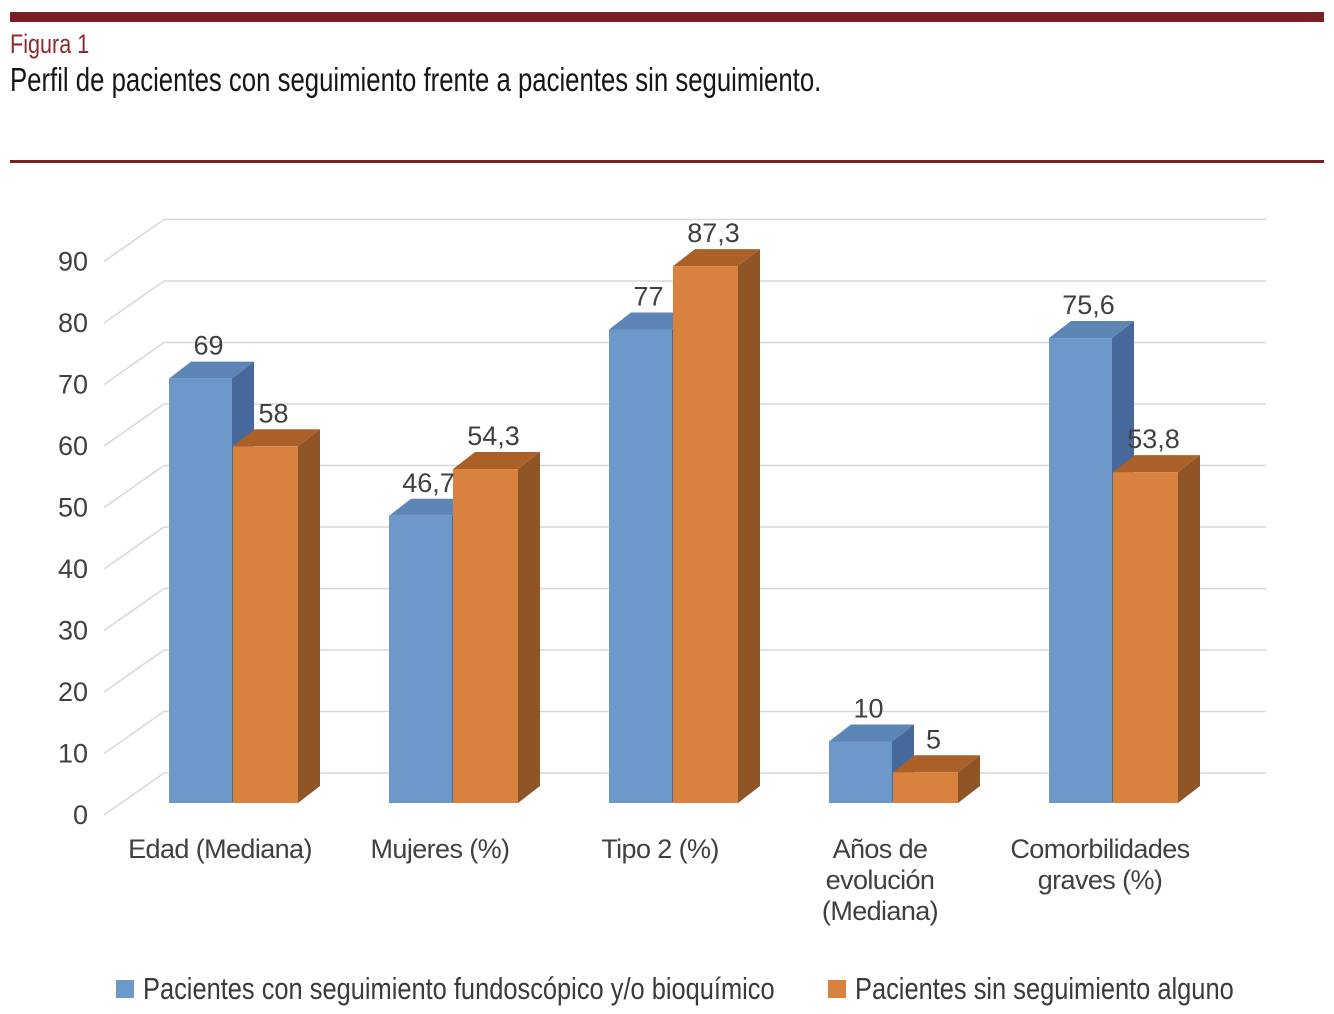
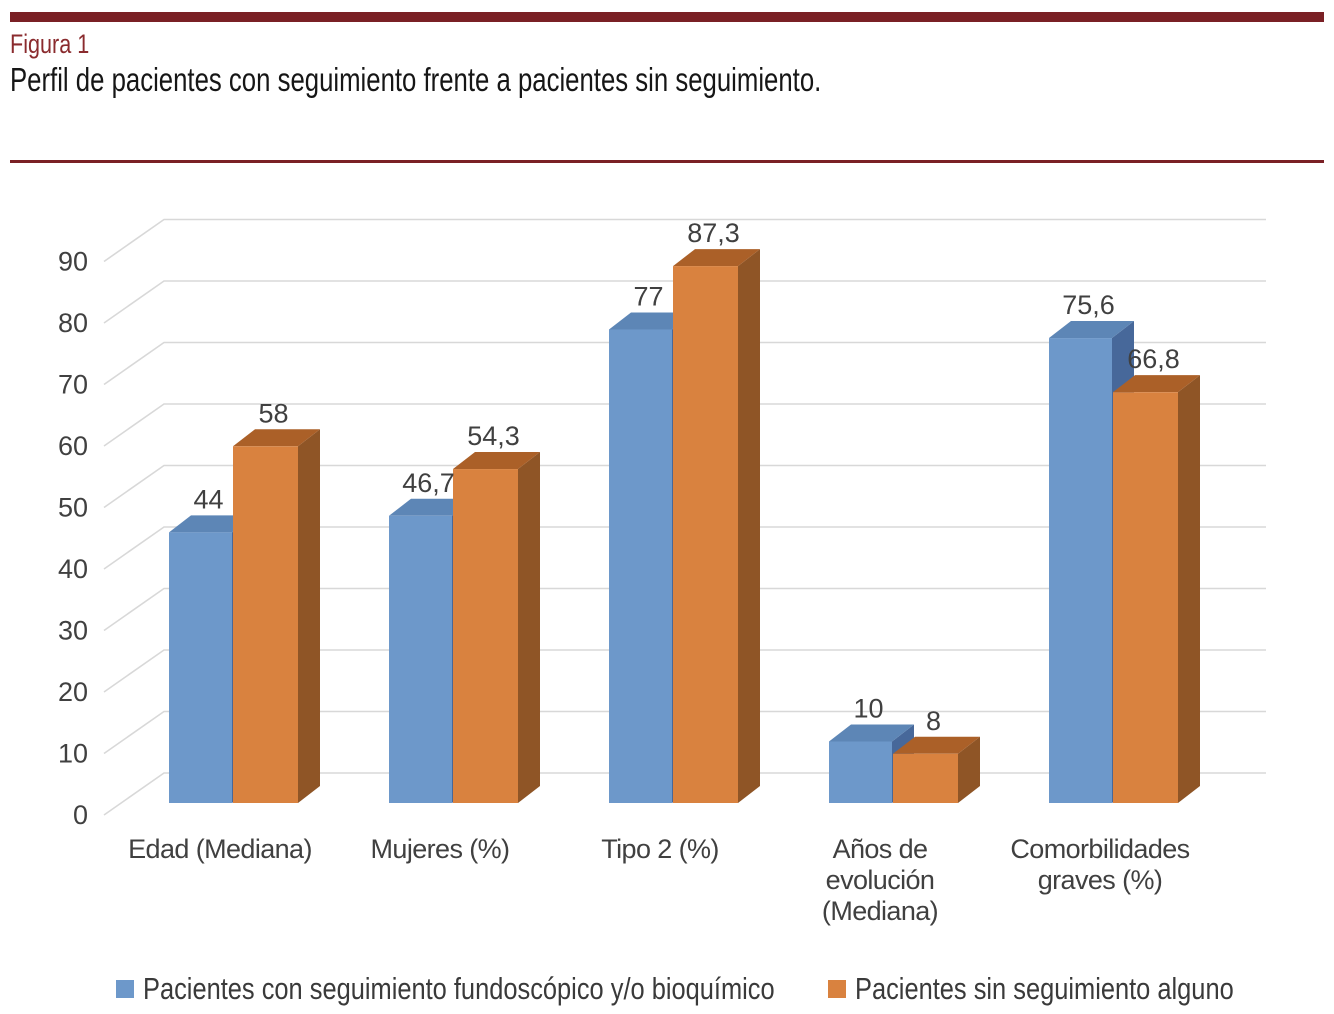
Pacientes con seguimiento fundoscópico y/o bioquímico/Edad (Mediana): 69 -> 44
Pacientes sin seguimiento alguno/Años de evolución (Mediana): 5 -> 8
Pacientes sin seguimiento alguno/Comorbilidades graves (%): 53,8 -> 66,8
